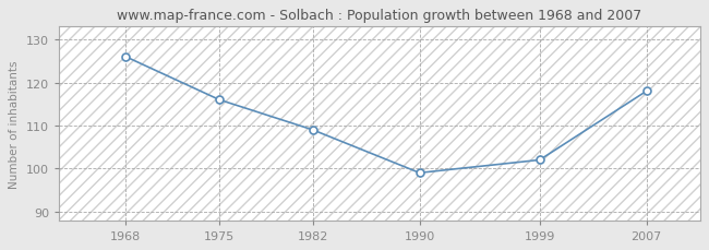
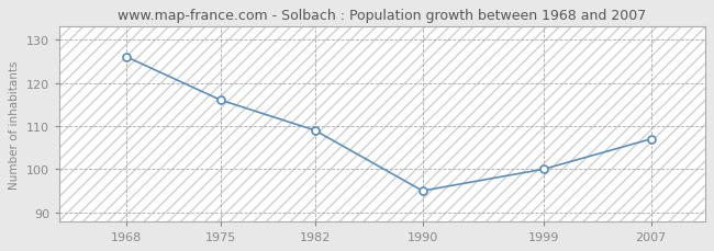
1990: 99 -> 95
1999: 102 -> 100
2007: 118 -> 107
